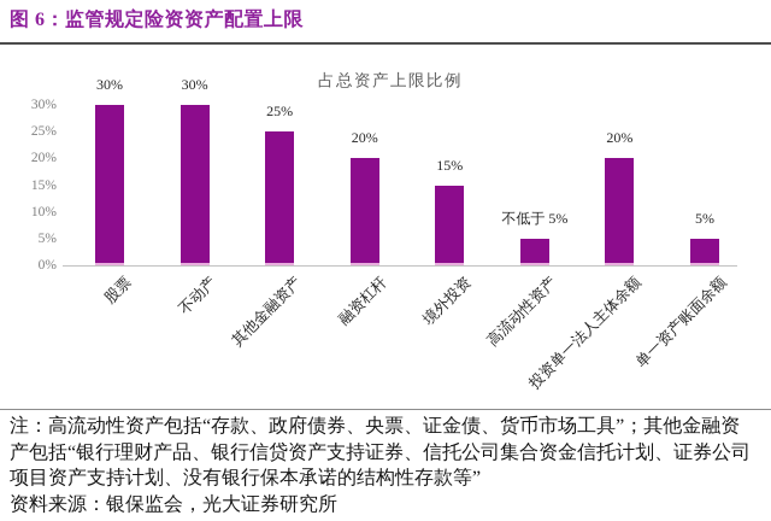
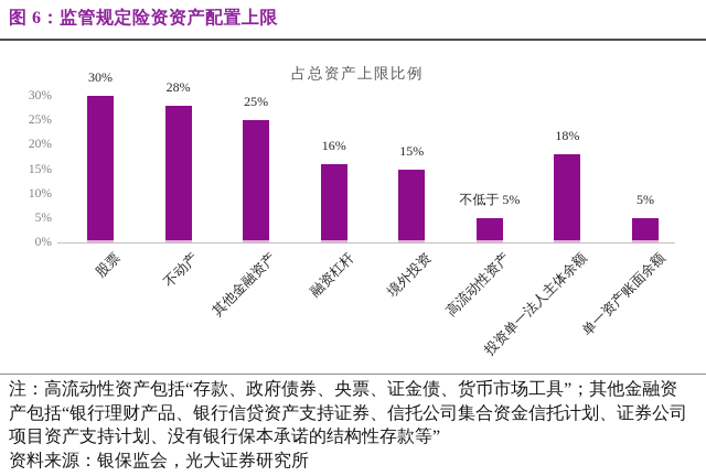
不动产: 30% -> 28%
融资杠杆: 20% -> 16%
投资单一法人主体余额: 20% -> 18%
